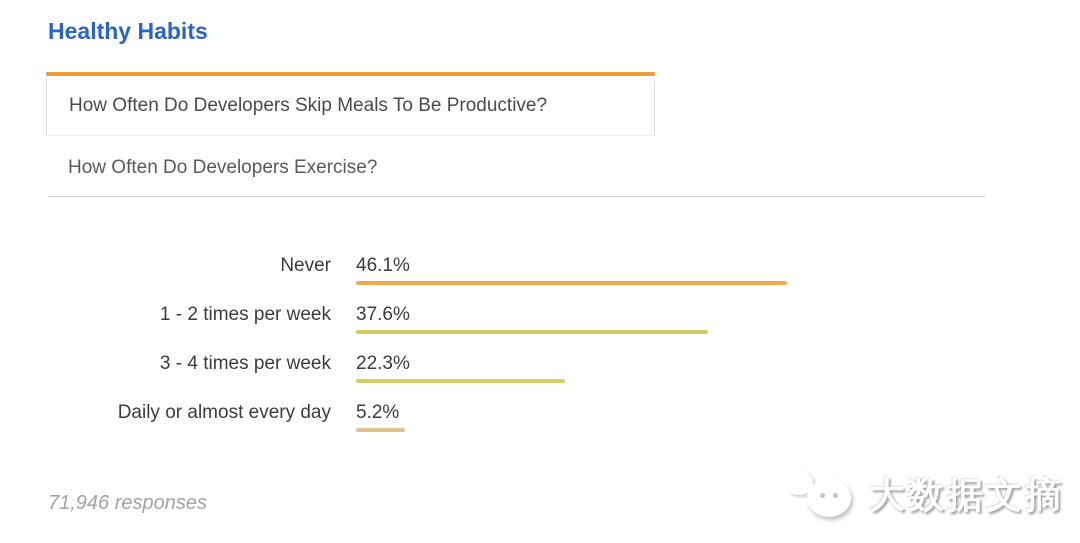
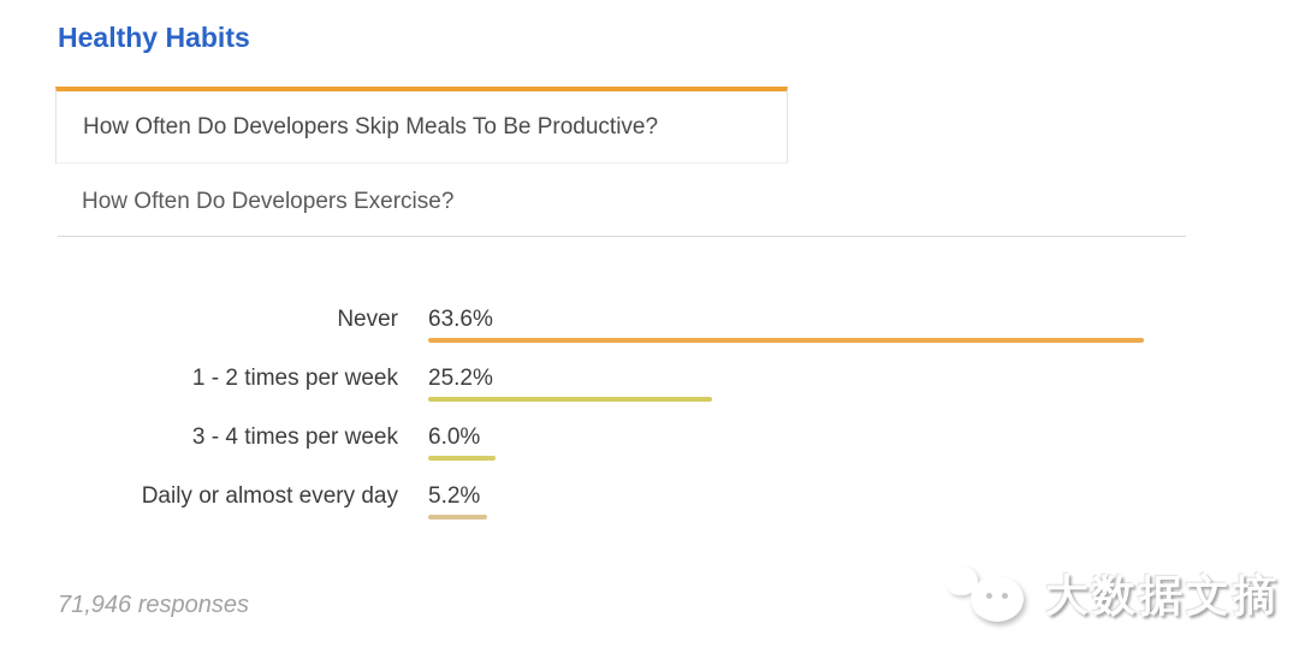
Never: 46.1% -> 63.6%
1 - 2 times per week: 37.6% -> 25.2%
3 - 4 times per week: 22.3% -> 6.0%
